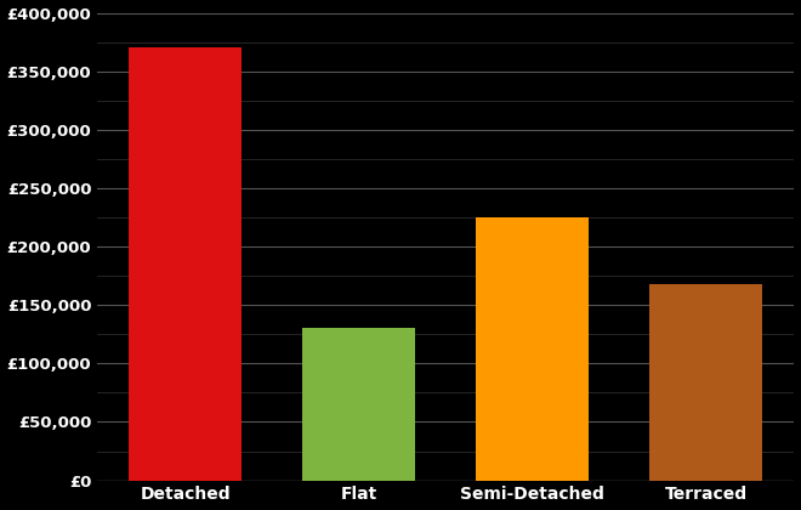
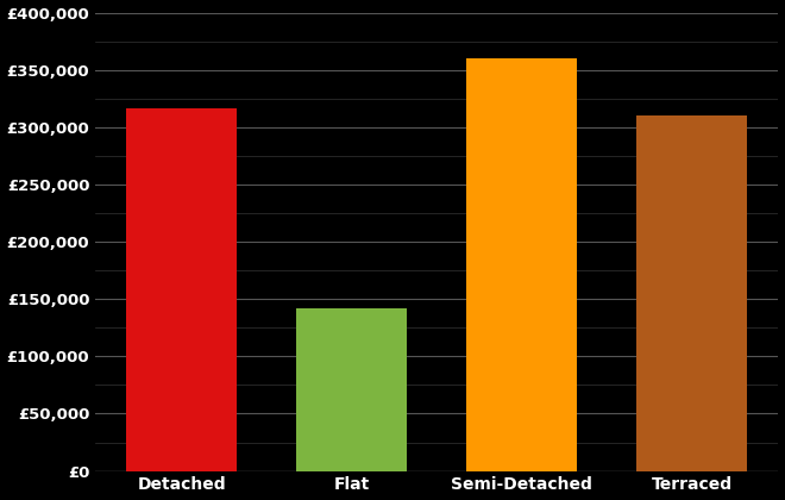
Detached: £370,000 -> £316,000
Flat: £130,000 -> £142,000
Semi-Detached: £225,000 -> £360,000
Terraced: £168,000 -> £310,000
